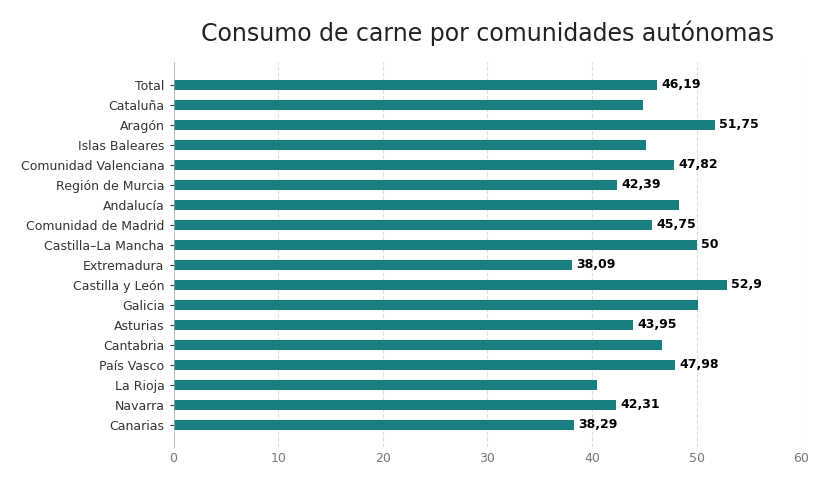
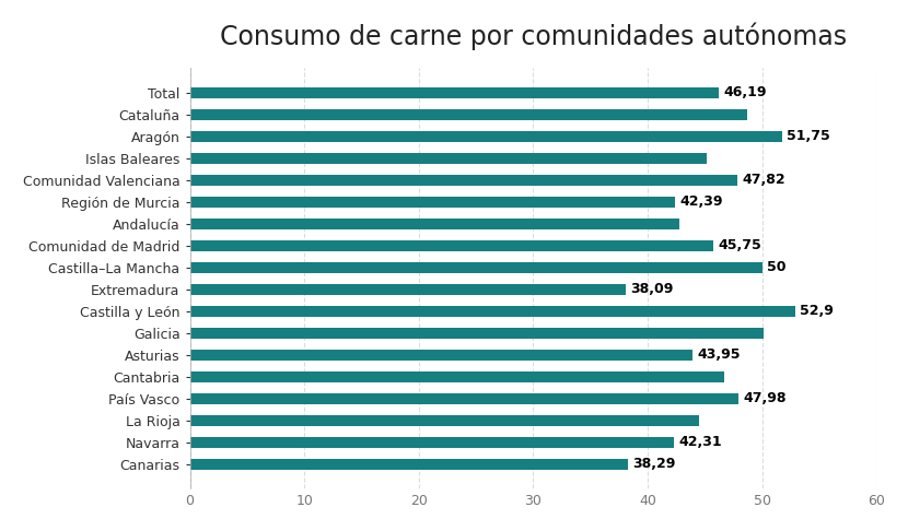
Cataluña: 44.9 -> 48.7
Andalucía: 48.3 -> 42.8
La Rioja: 40.5 -> 44.5
